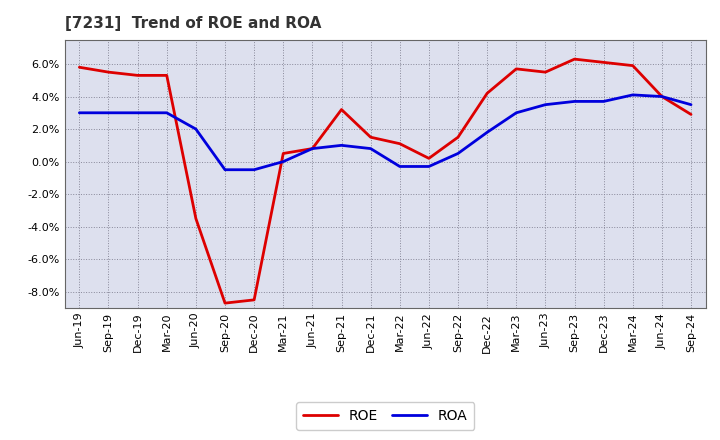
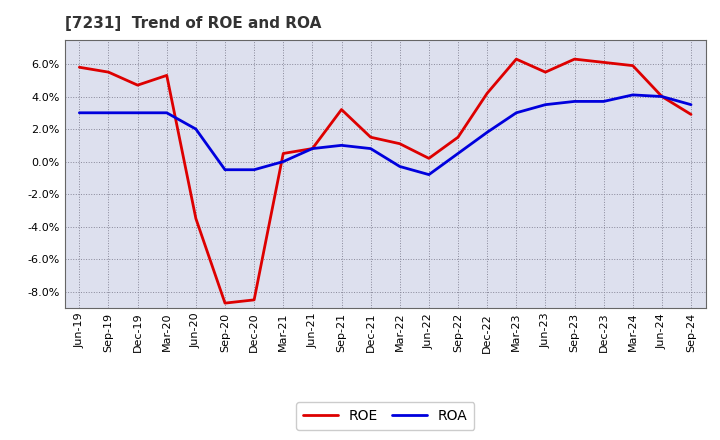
ROE/Dec-19: 5.3% -> 4.7%
ROA/Jun-22: -0.3% -> -0.8%
ROE/Mar-23: 5.7% -> 6.3%
